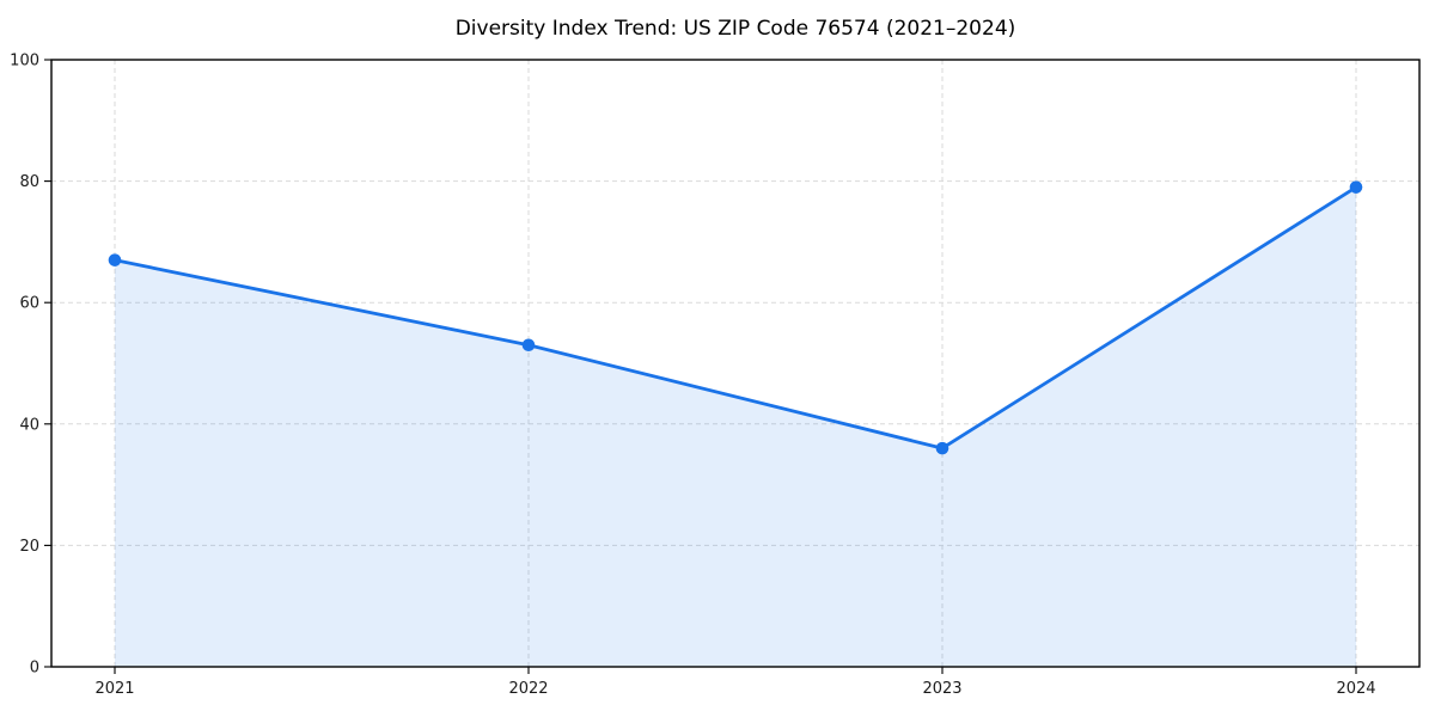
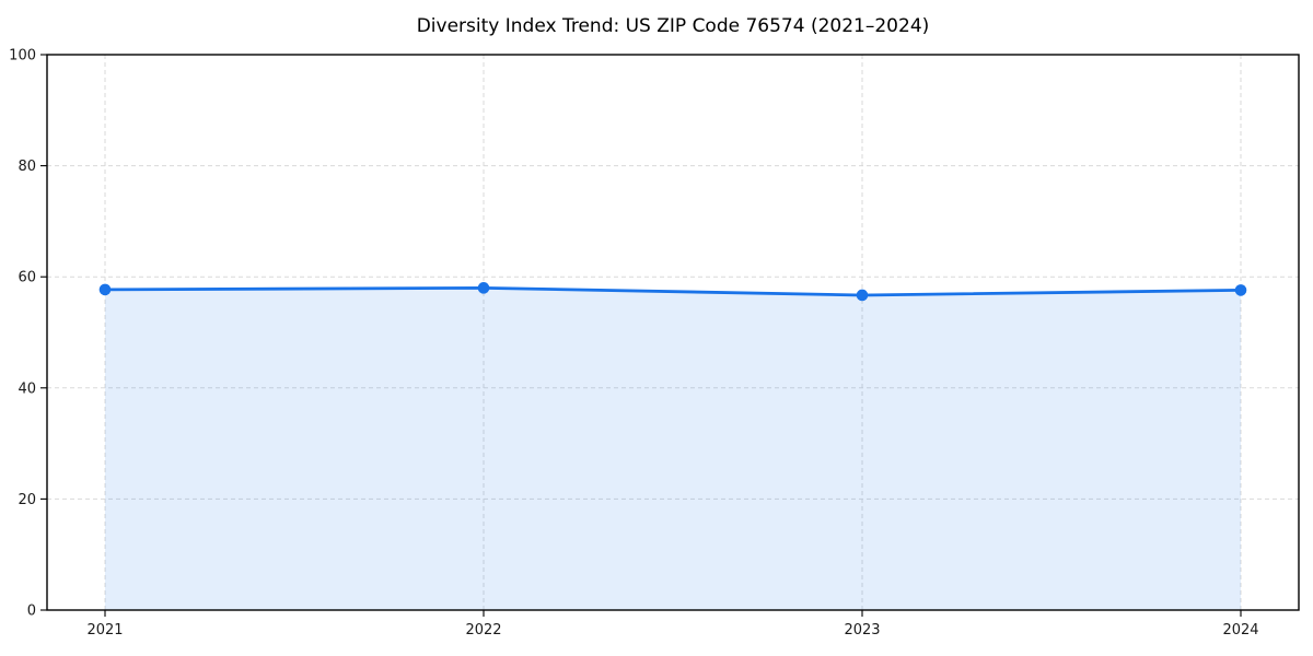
2021: 67 -> 58
2022: 53 -> 58
2023: 36 -> 57
2024: 79 -> 58
